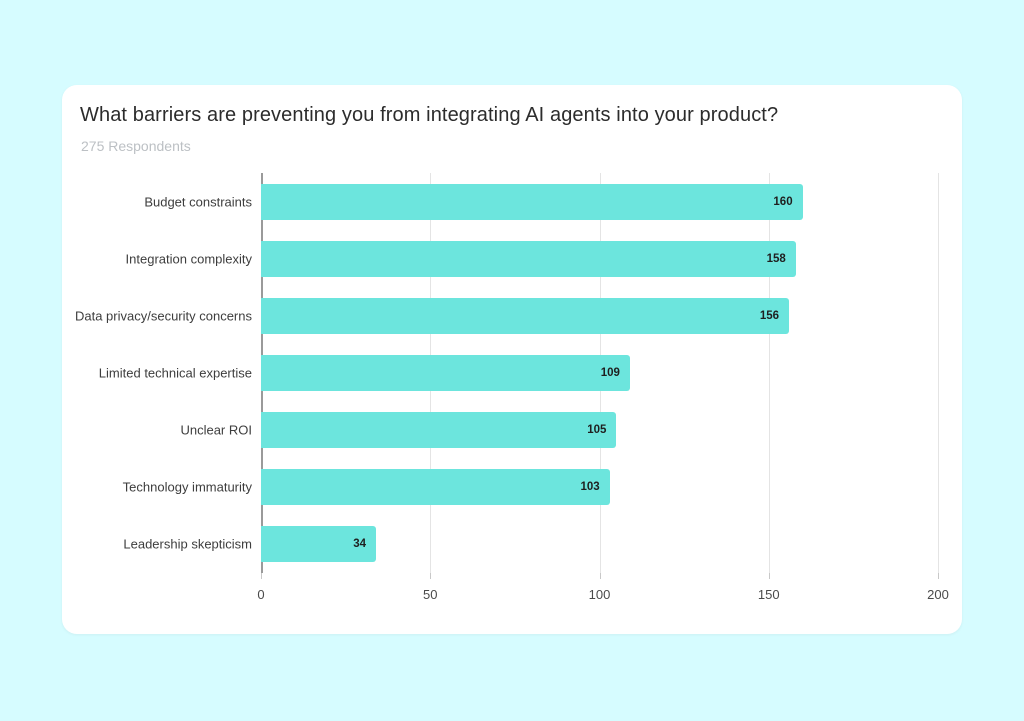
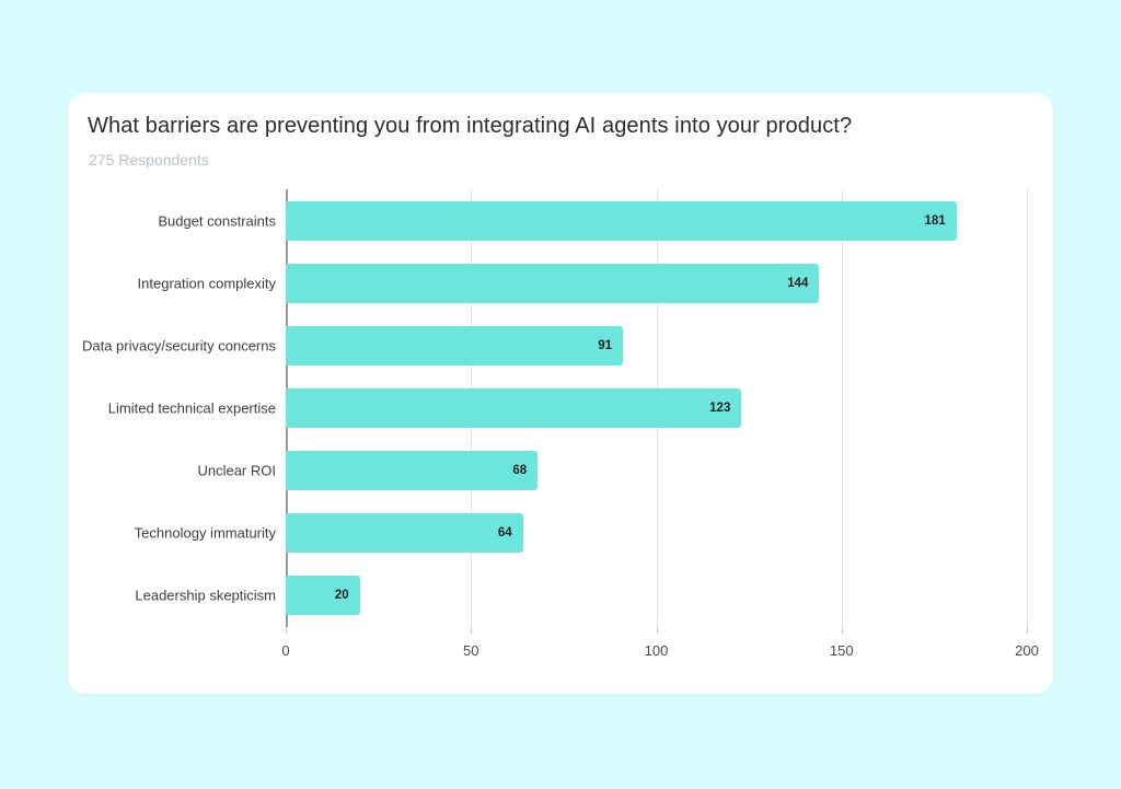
Budget constraints: 160 -> 181
Integration complexity: 158 -> 144
Data privacy/security concerns: 156 -> 91
Limited technical expertise: 109 -> 123
Unclear ROI: 105 -> 68
Technology immaturity: 103 -> 64
Leadership skepticism: 34 -> 20
